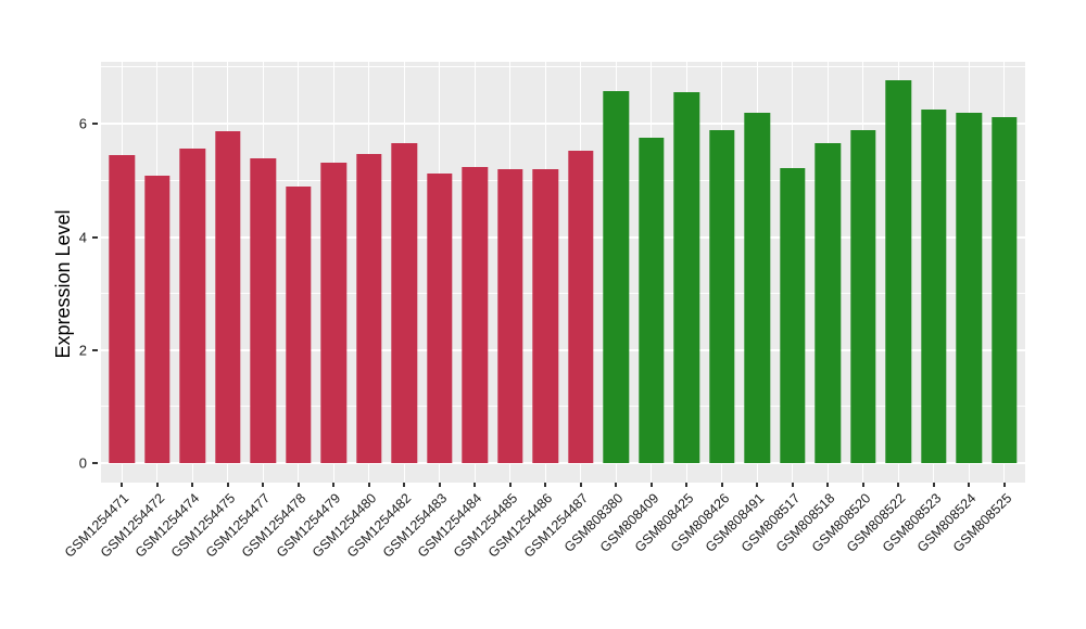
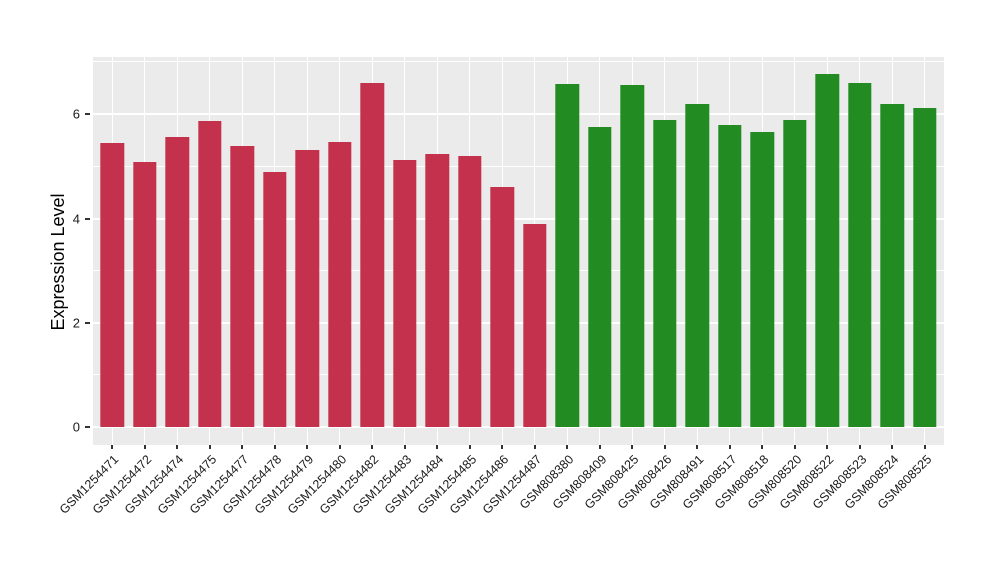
GSM1254482: 5.7 -> 6.6
GSM1254486: 5.2 -> 4.6
GSM1254487: 5.5 -> 3.9
GSM808517: 5.2 -> 5.8
GSM808523: 6.3 -> 6.6
